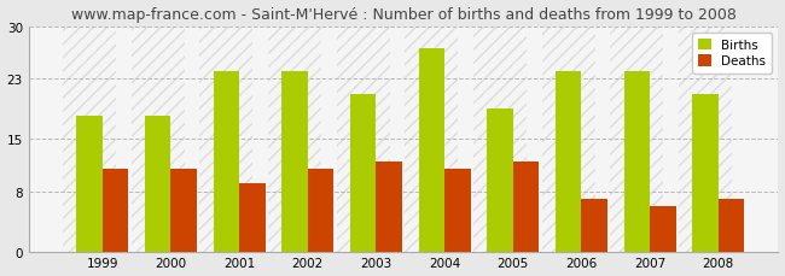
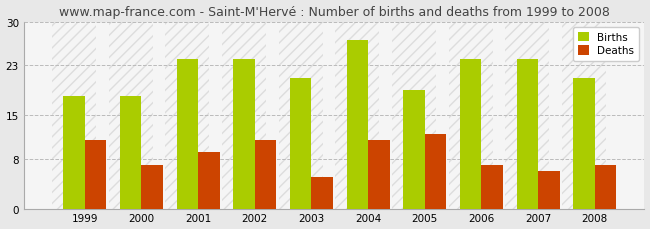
Deaths/2000: 11 -> 7
Deaths/2003: 12 -> 5
